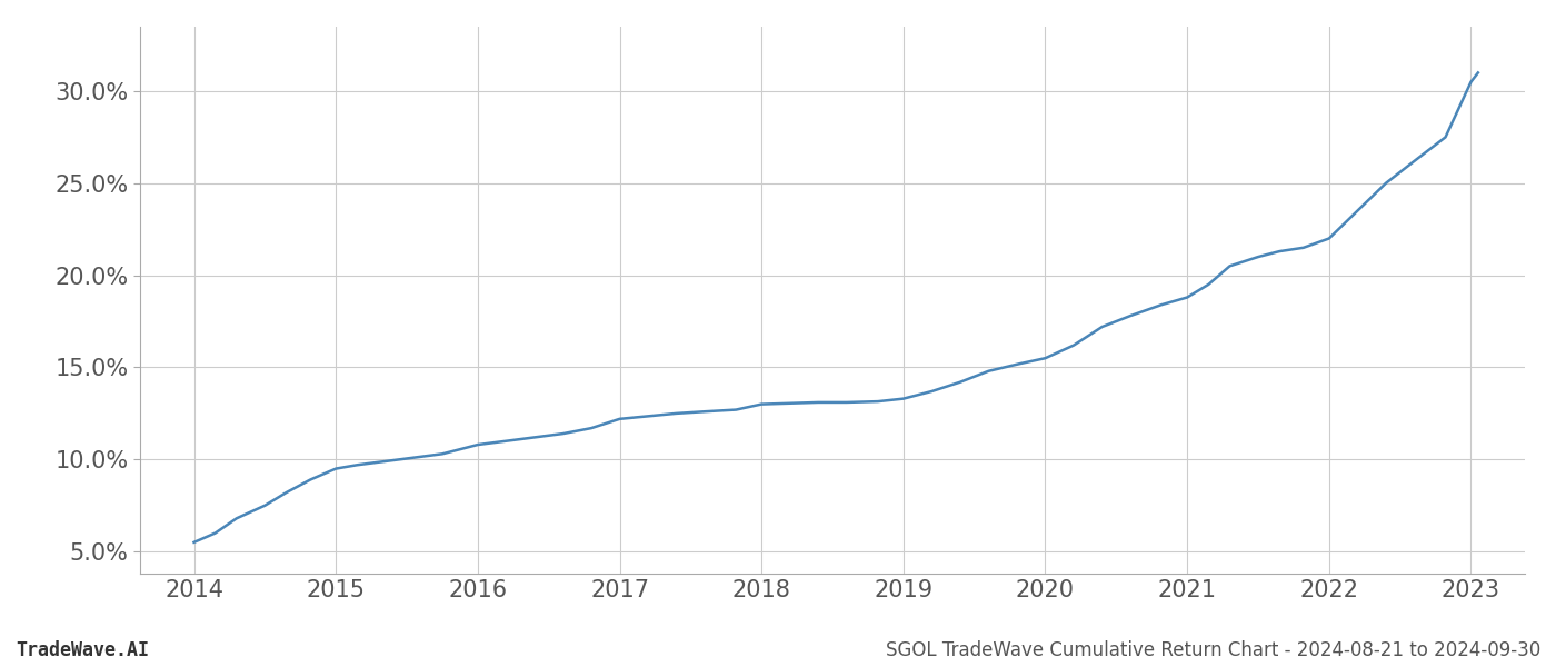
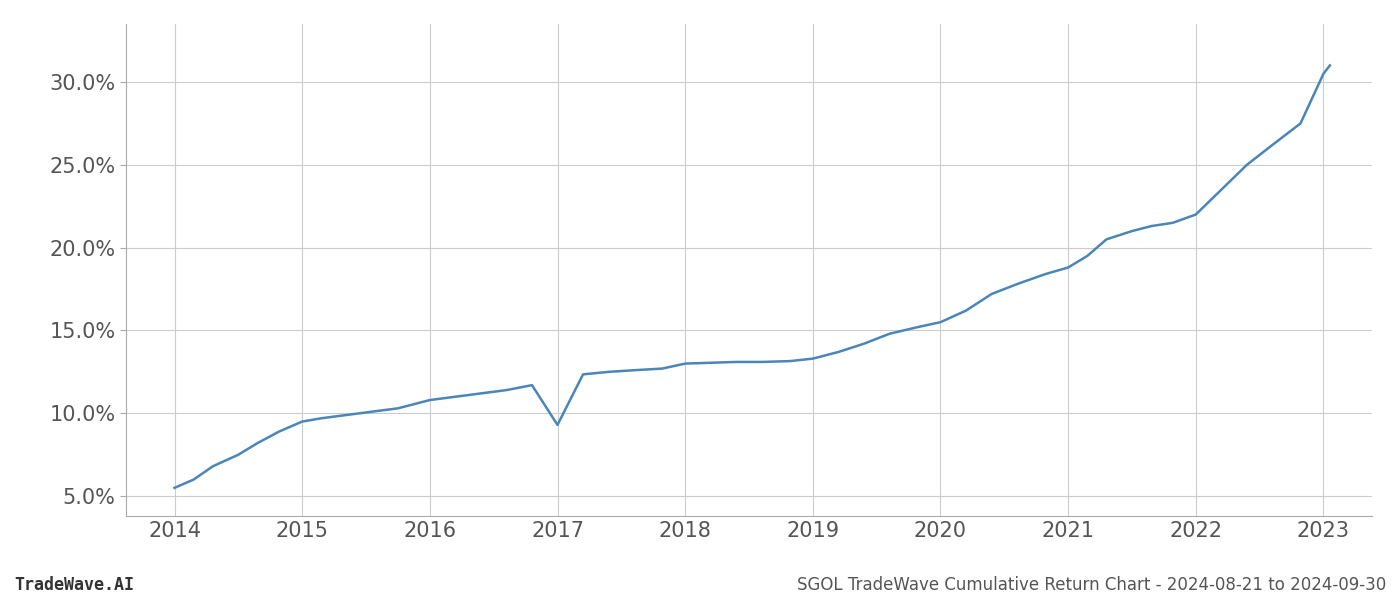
2017: 12.2% -> 9.3%
